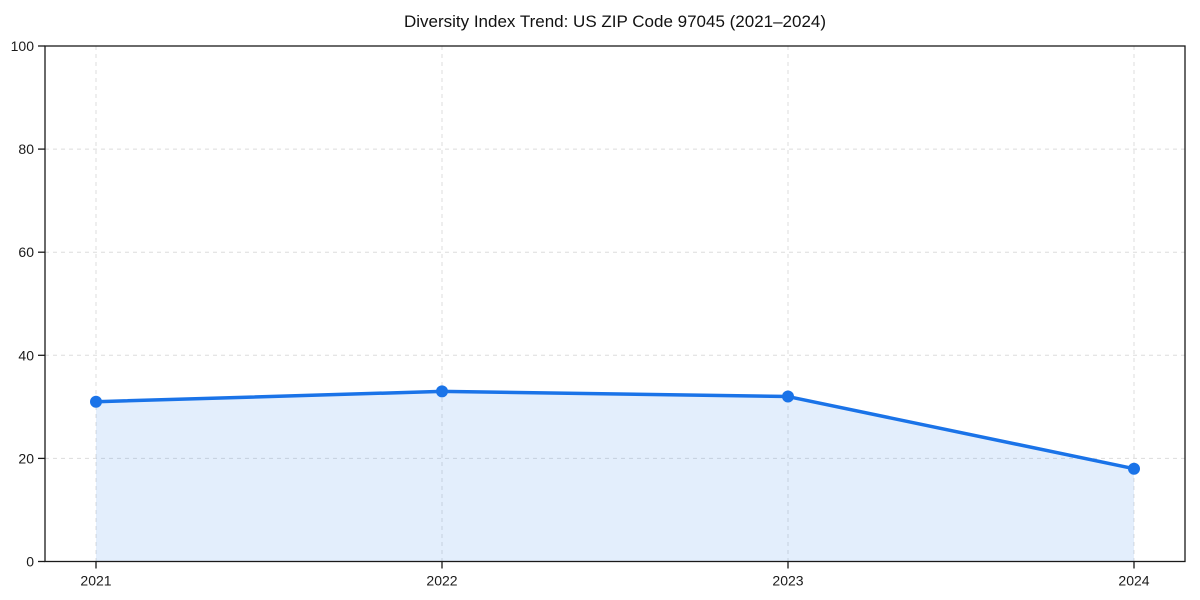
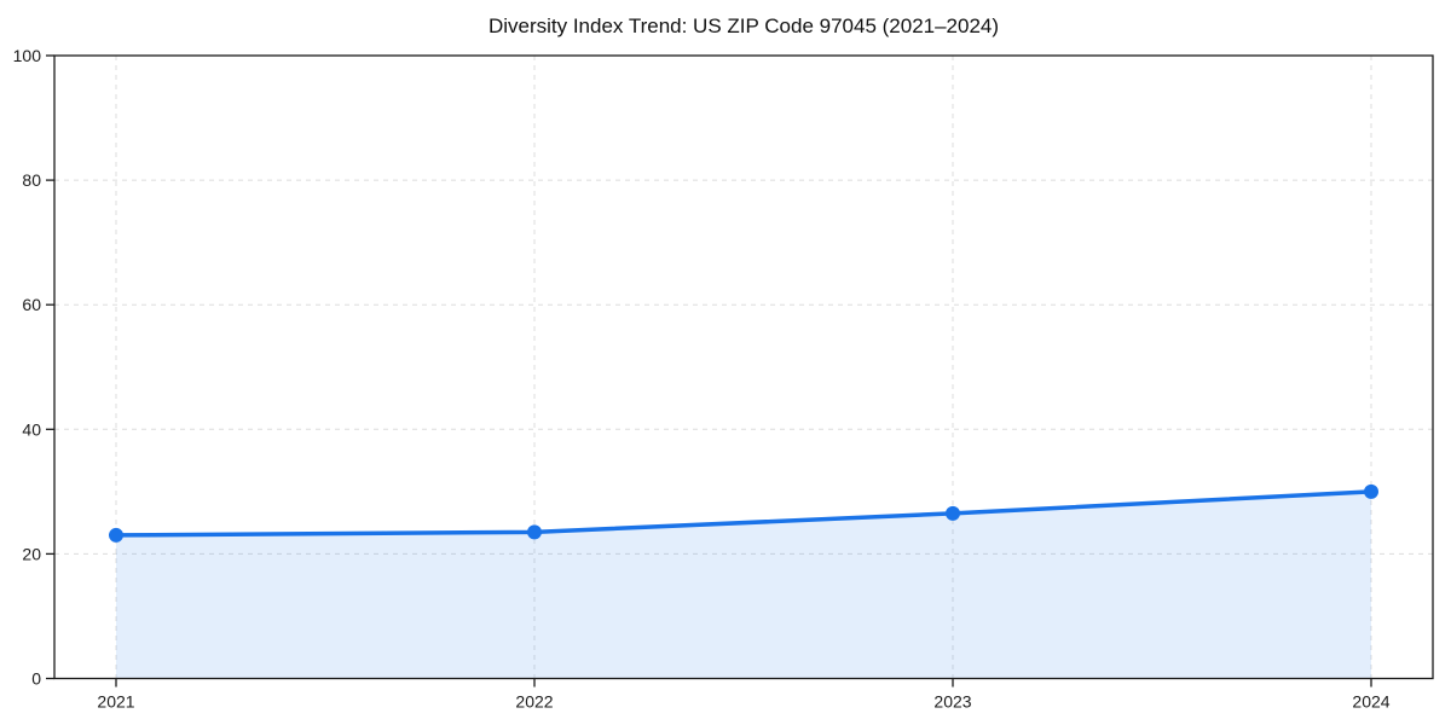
2021: 31 -> 23
2022: 33 -> 24
2023: 32 -> 26
2024: 18 -> 30
